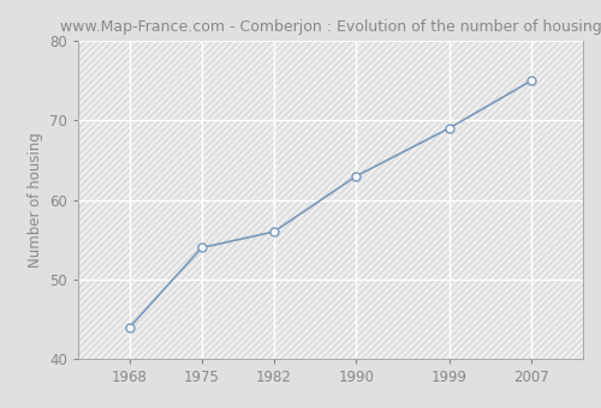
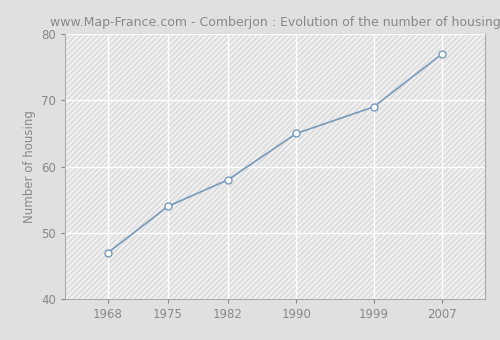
1968: 44 -> 47
1982: 56 -> 58
1990: 63 -> 65
2007: 75 -> 77
